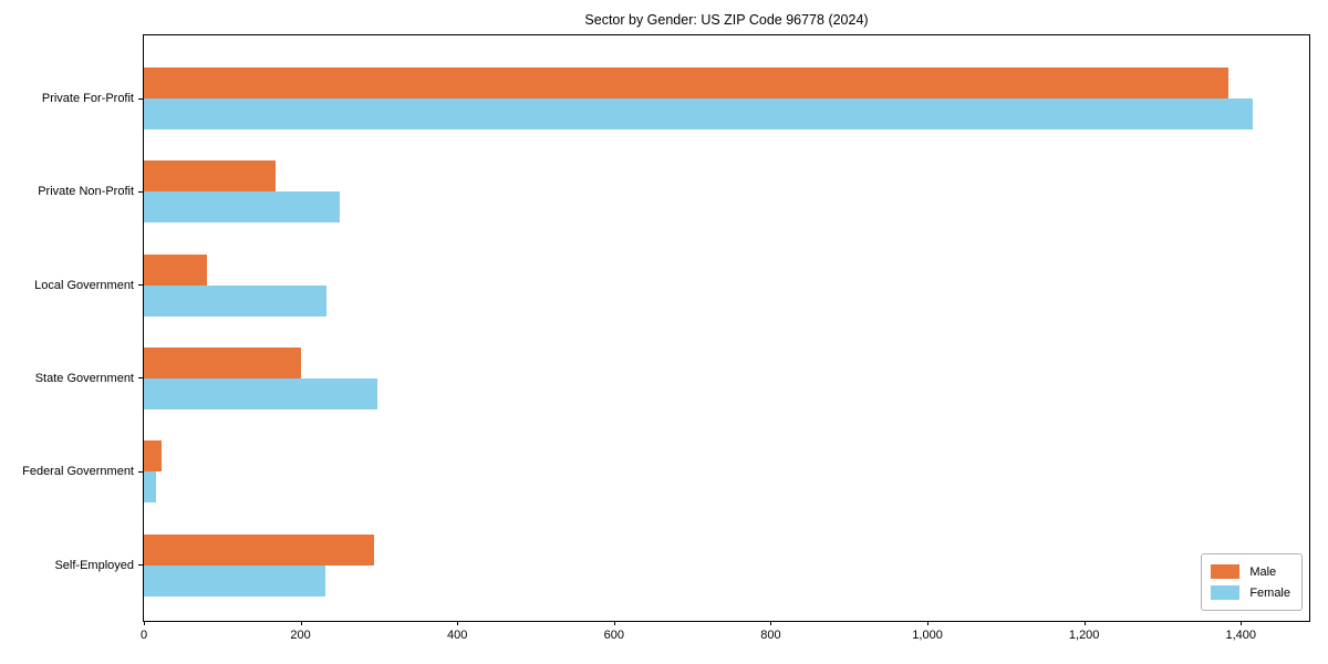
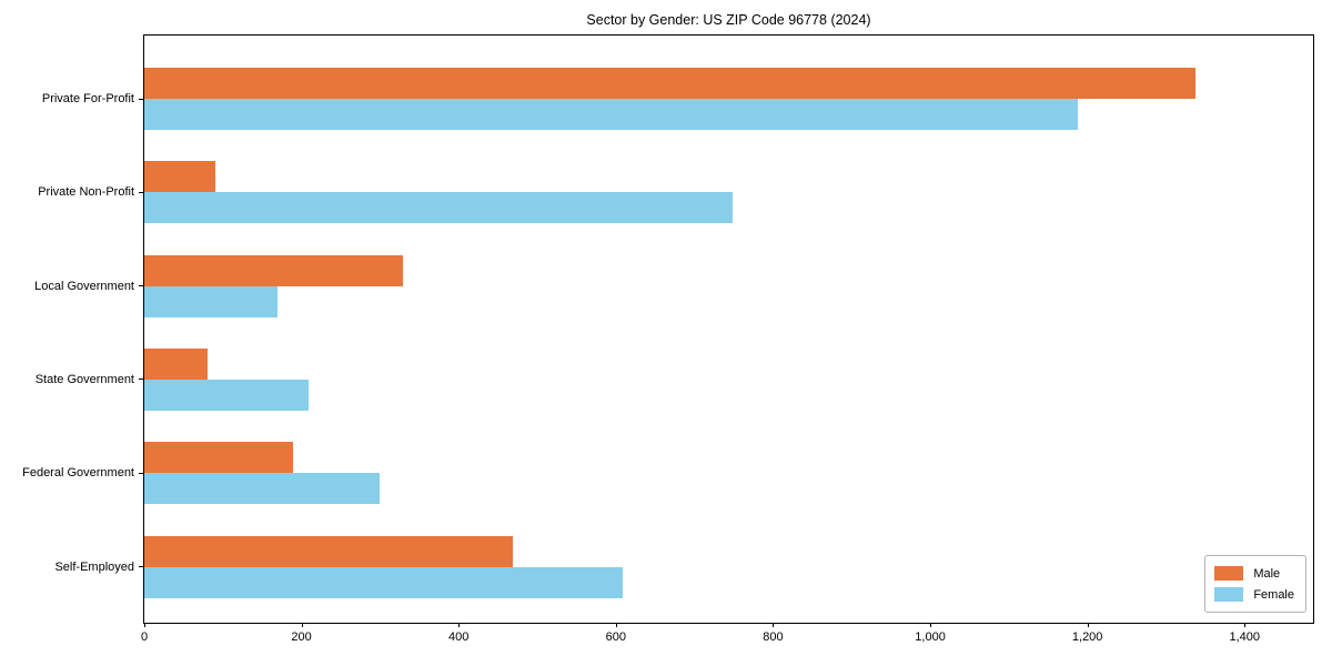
Male/Private For-Profit: 1390 -> 1340
Female/Private For-Profit: 1420 -> 1190
Male/Private Non-Profit: 170 -> 90
Female/Private Non-Profit: 250 -> 750
Male/Local Government: 80 -> 330
Female/Local Government: 230 -> 170
Male/State Government: 200 -> 80
Female/State Government: 300 -> 210
Male/Federal Government: 20 -> 190
Female/Federal Government: 20 -> 300
Male/Self-Employed: 290 -> 470
Female/Self-Employed: 230 -> 610
